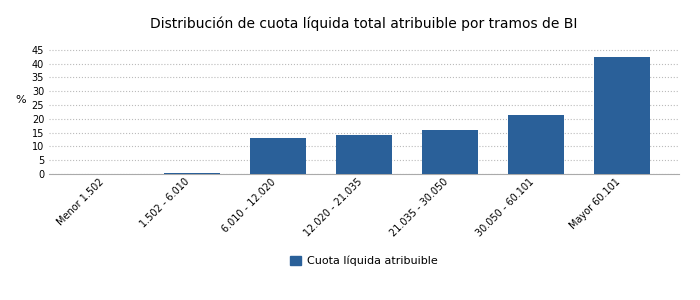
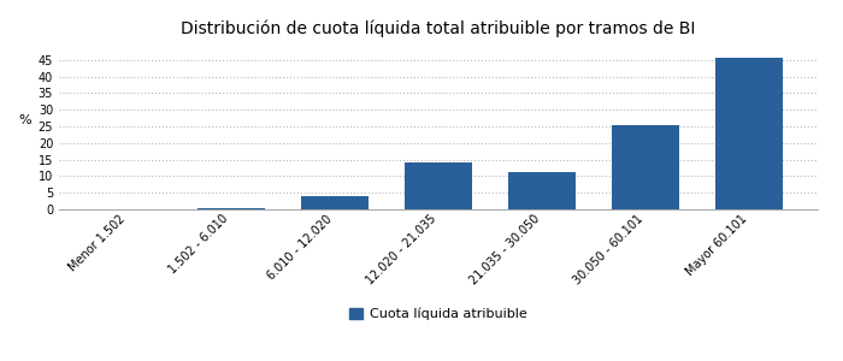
6.010 - 12.020: 13.0 -> 4.0
21.035 - 30.050: 16.0 -> 11.3
30.050 - 60.101: 21.5 -> 25.3
Mayor 60.101: 42.5 -> 45.8
